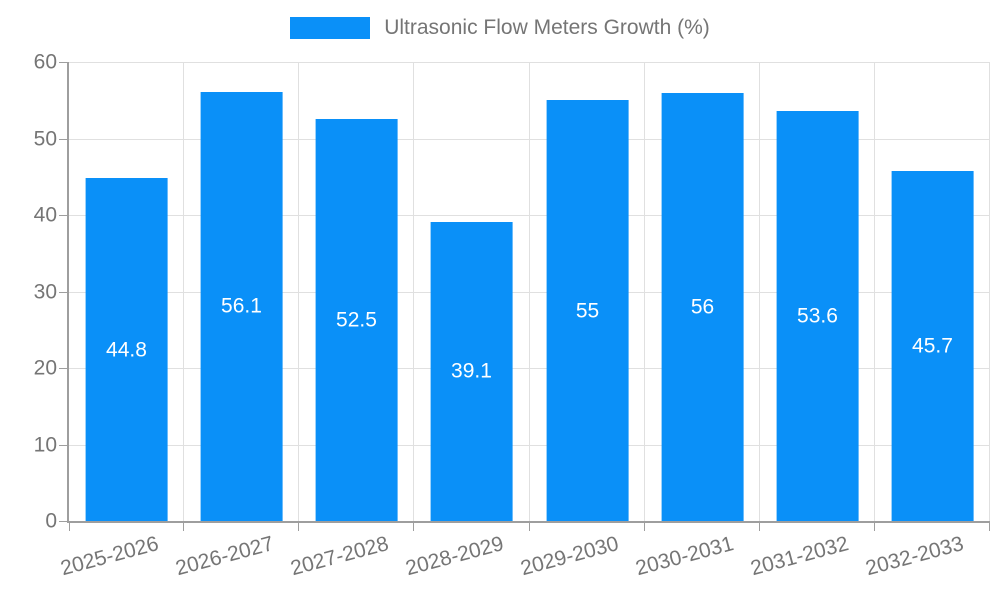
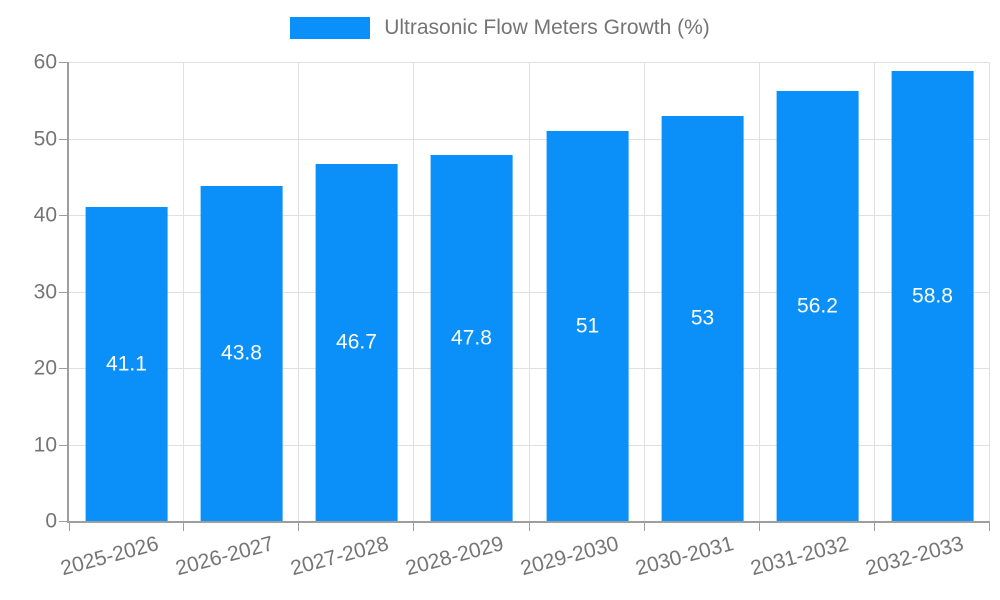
2025-2026: 44.8 -> 41.1
2026-2027: 56.1 -> 43.8
2027-2028: 52.5 -> 46.7
2028-2029: 39.1 -> 47.8
2029-2030: 55 -> 51
2030-2031: 56 -> 53
2031-2032: 53.6 -> 56.2
2032-2033: 45.7 -> 58.8
